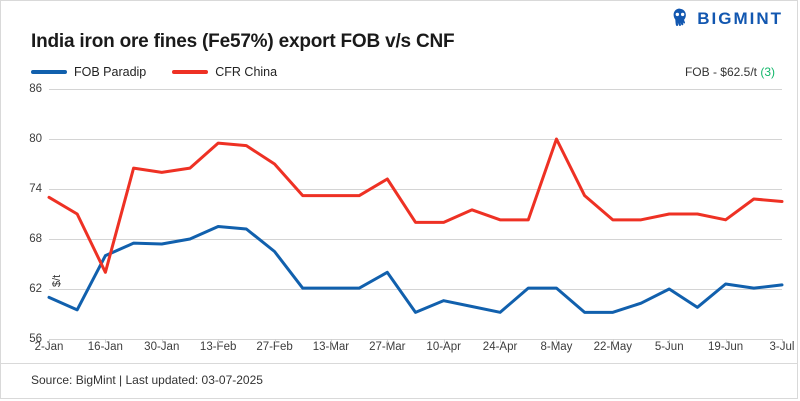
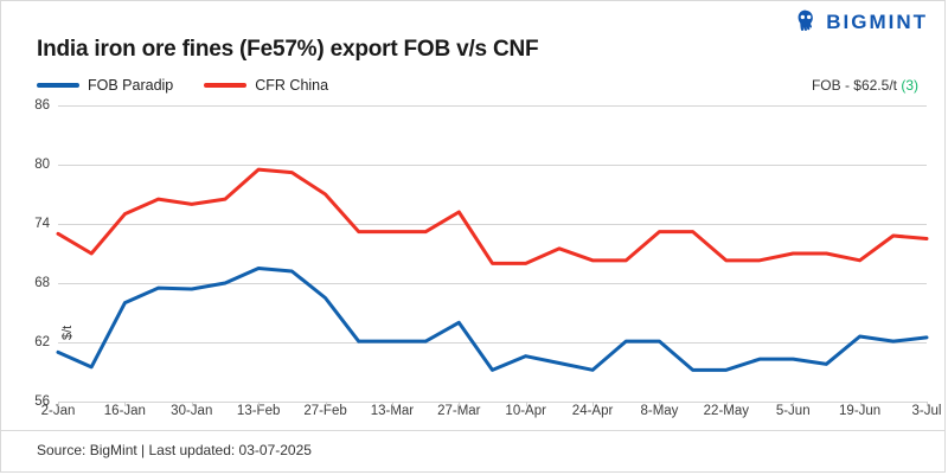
CFR China/16-Jan: 64 -> 75
CFR China/8-May: 80 -> 73
FOB Paradip/5-Jun: 62 -> 60
